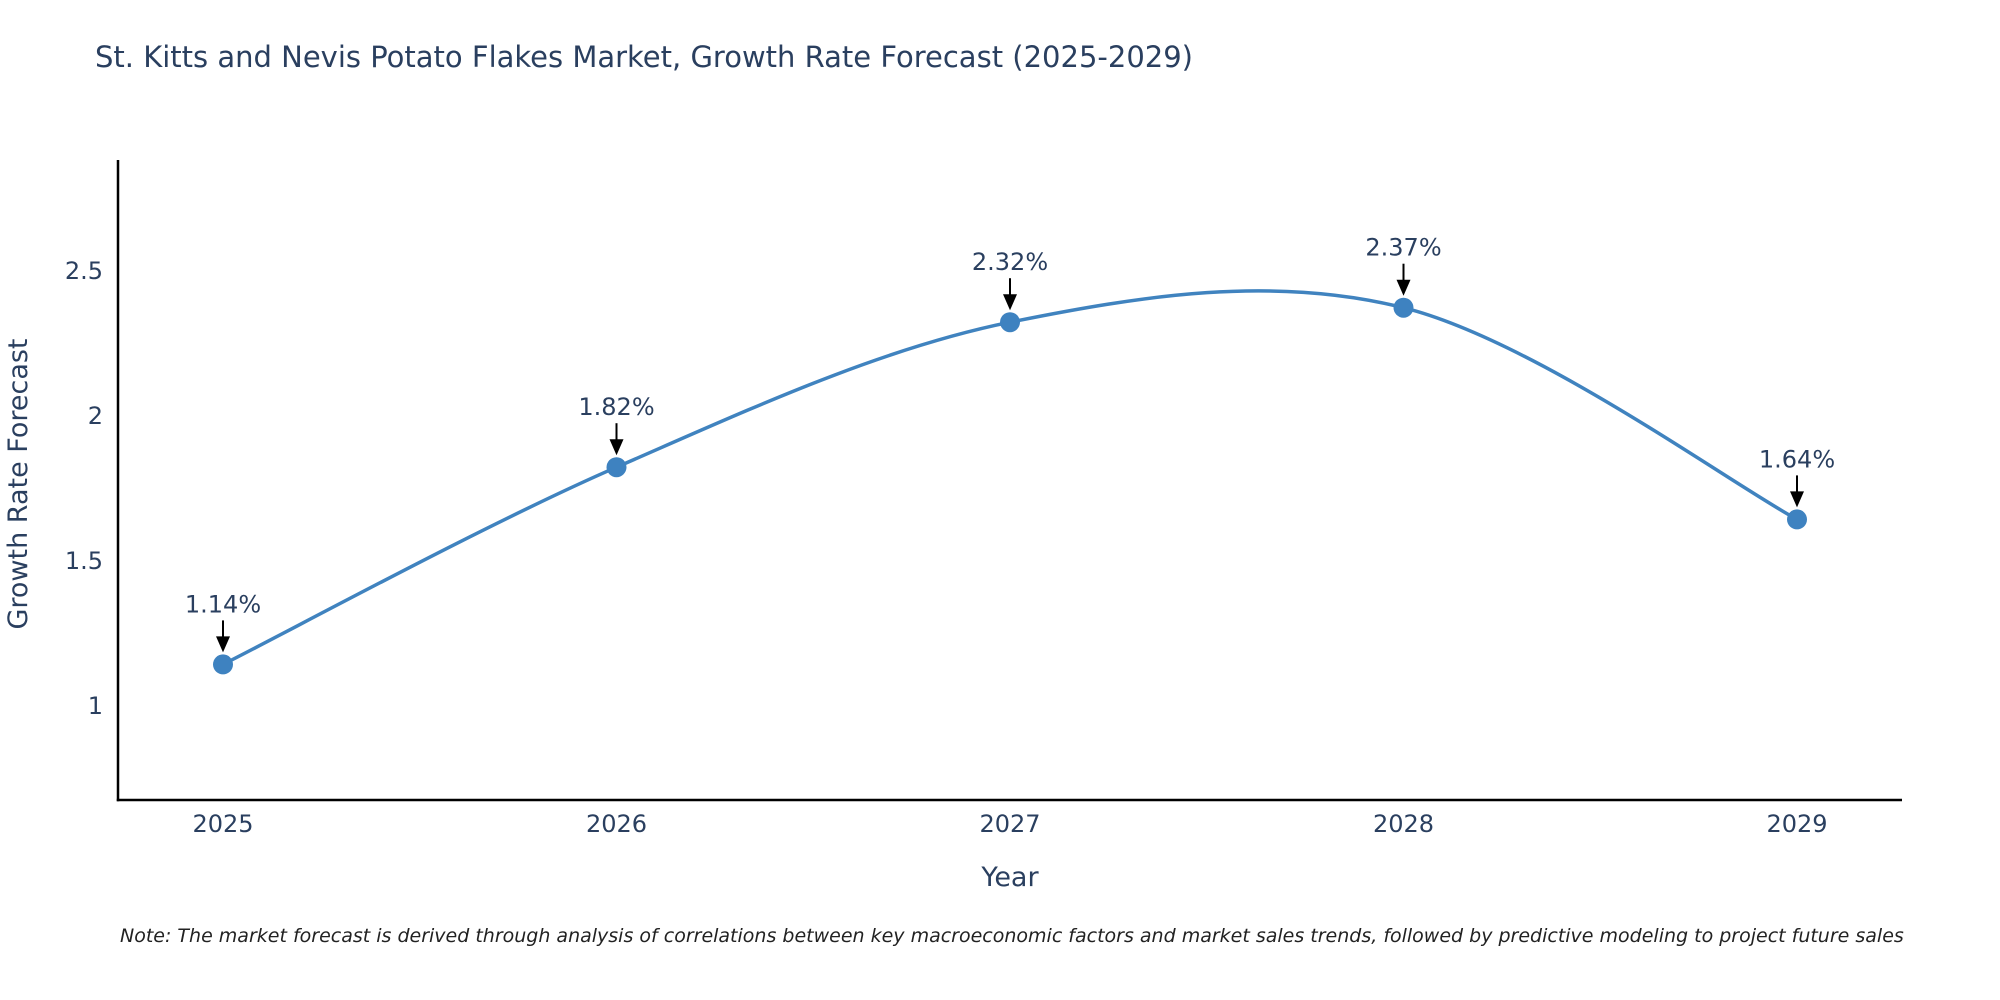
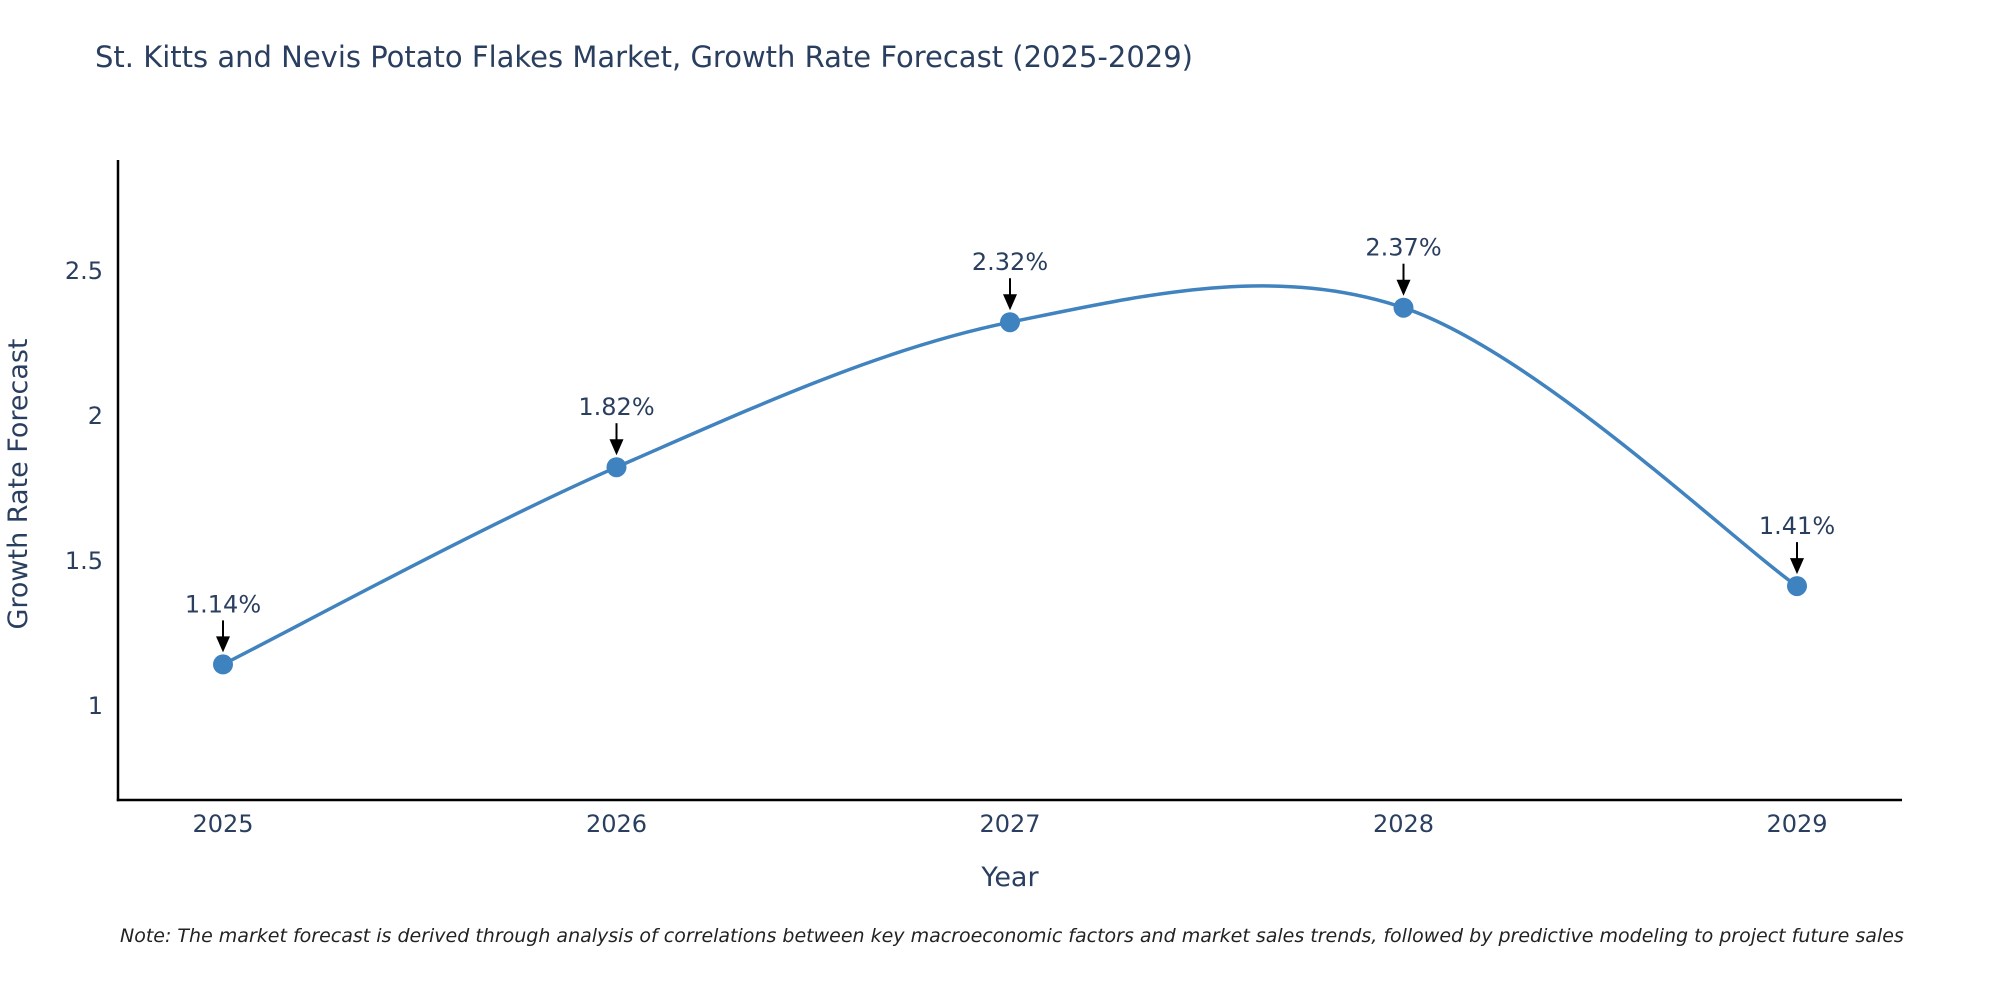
2029: 1.64% -> 1.41%
